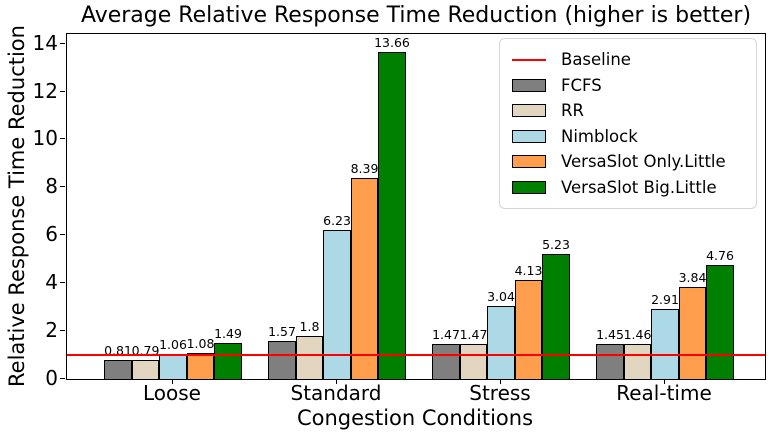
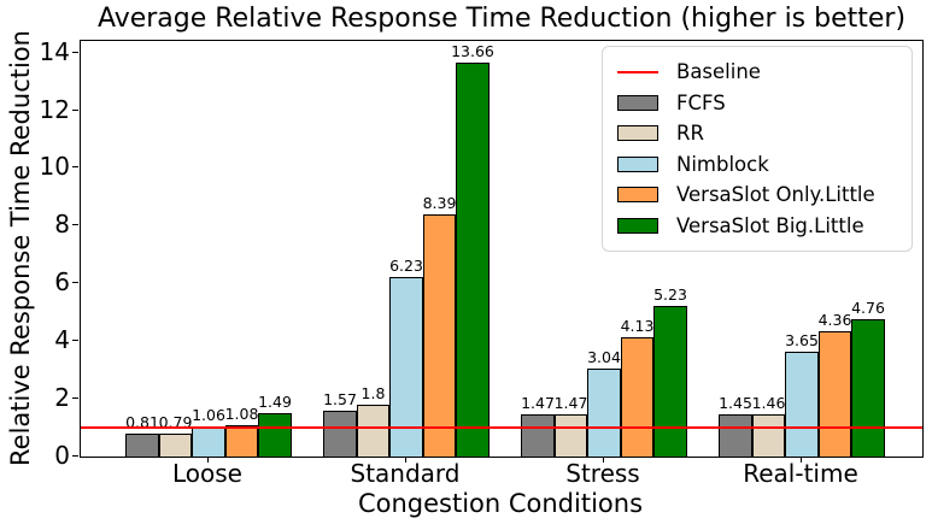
Nimblock/Real-time: 2.91 -> 3.65
VersaSlot Only.Little/Real-time: 3.84 -> 4.36
